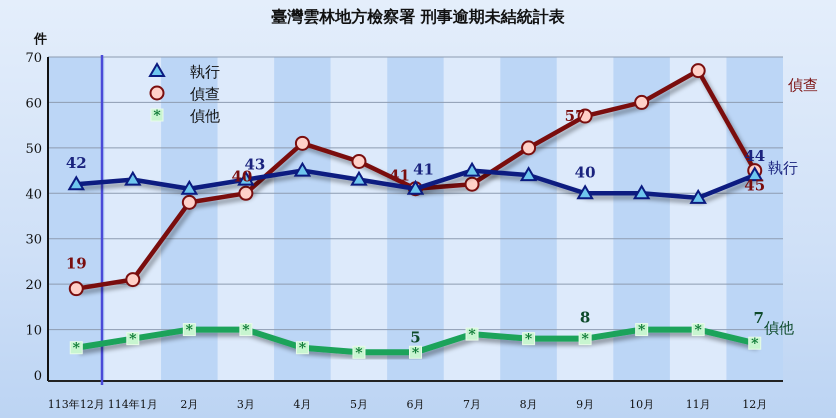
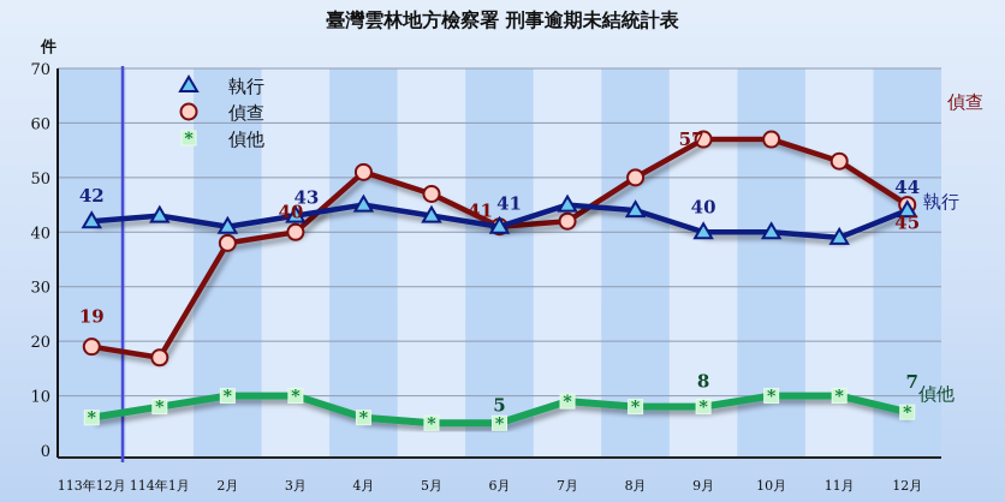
偵查/114年1月: 21 -> 17
偵查/10月: 60 -> 57
偵查/11月: 67 -> 53
